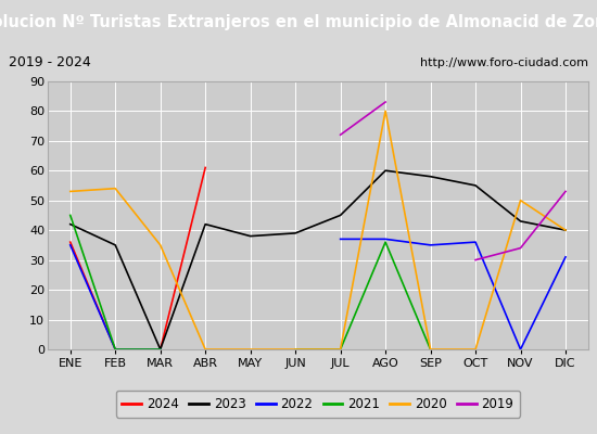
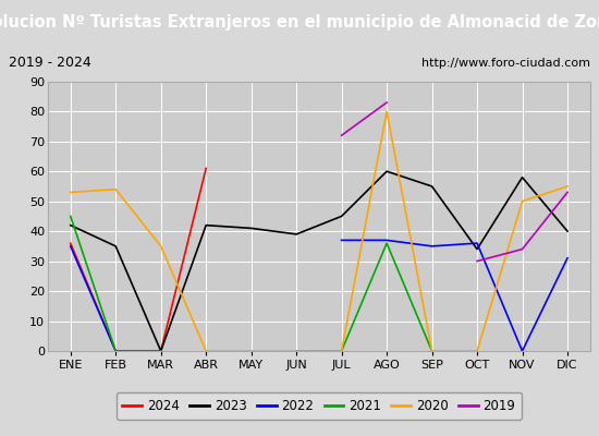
2023/MAY: 38 -> 41
2023/SEP: 58 -> 55
2023/OCT: 55 -> 34
2023/NOV: 43 -> 58
2020/DIC: 40 -> 55
